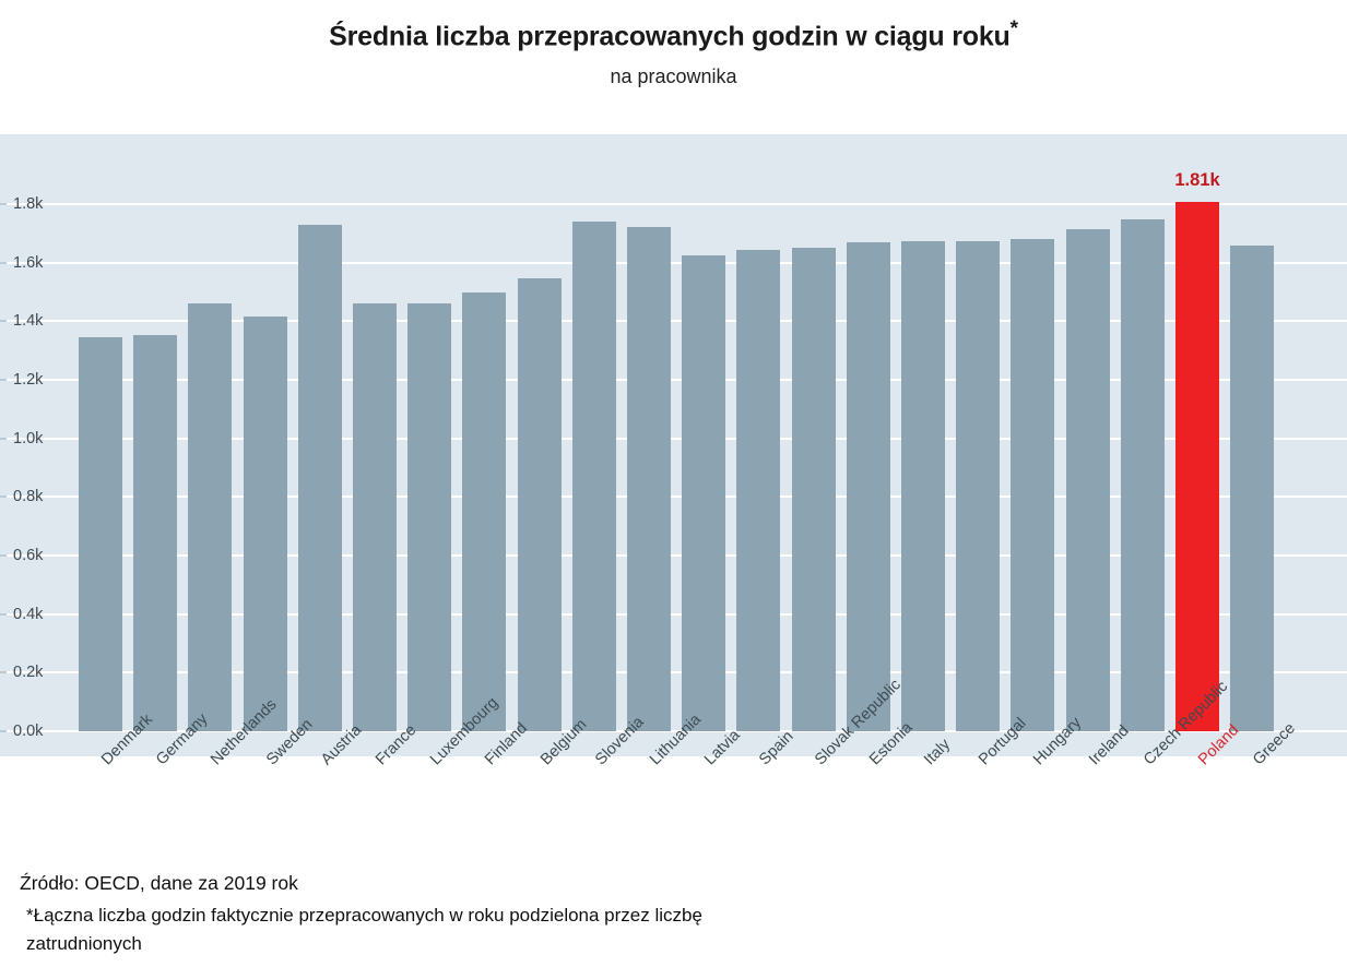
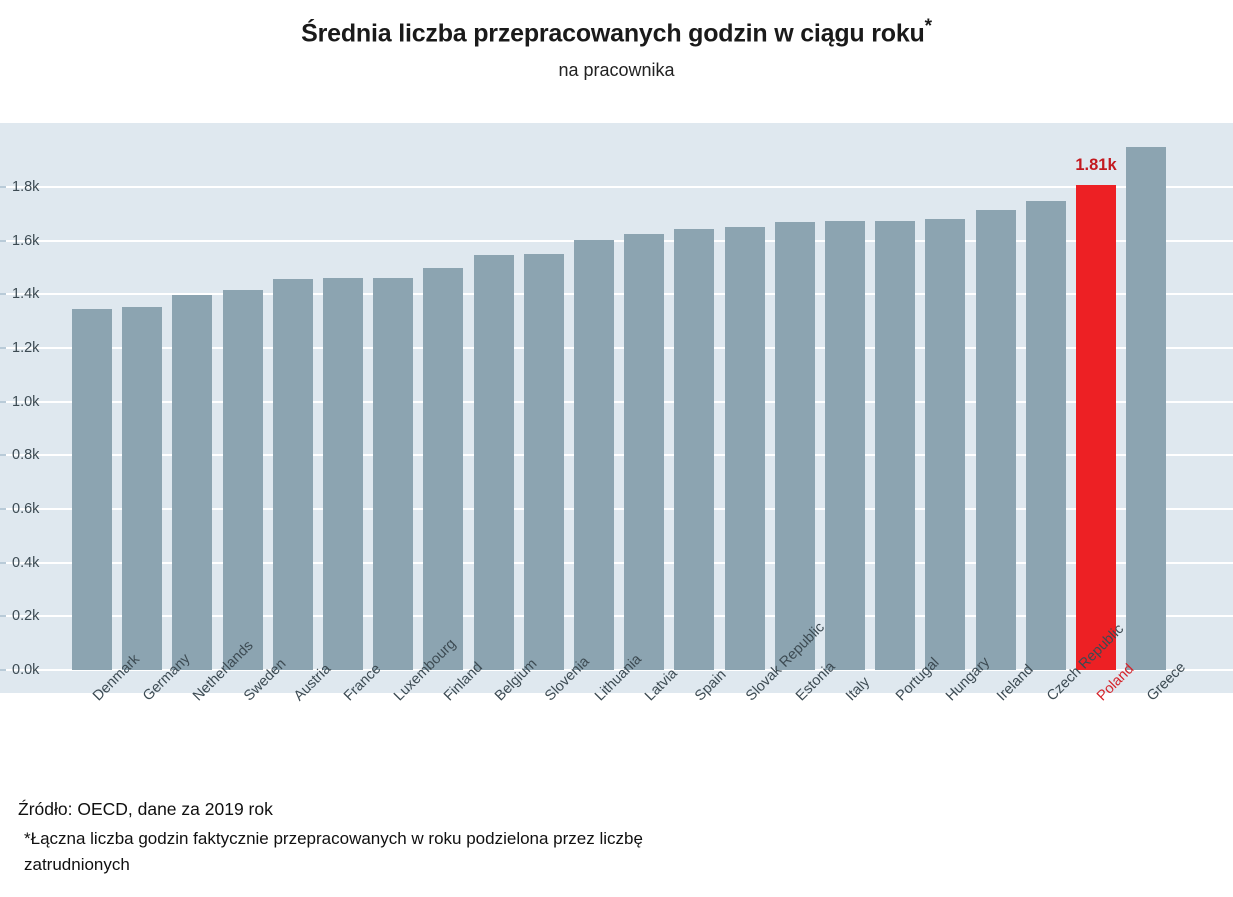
Netherlands: 1.46k -> 1.40k
Austria: 1.73k -> 1.46k
Slovenia: 1.74k -> 1.55k
Lithuania: 1.72k -> 1.60k
Greece: 1.66k -> 1.95k
